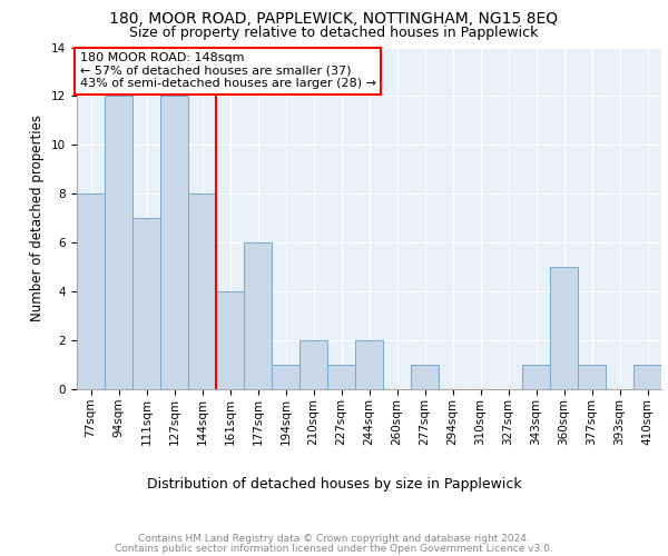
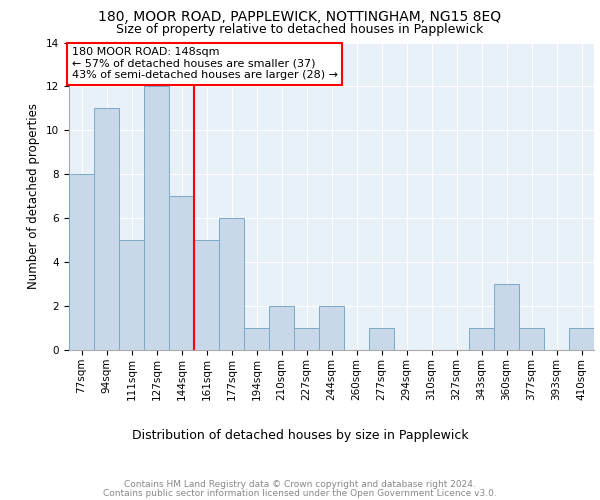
94sqm: 12 -> 11
111sqm: 7 -> 5
144sqm: 8 -> 7
161sqm: 4 -> 5
360sqm: 5 -> 3
